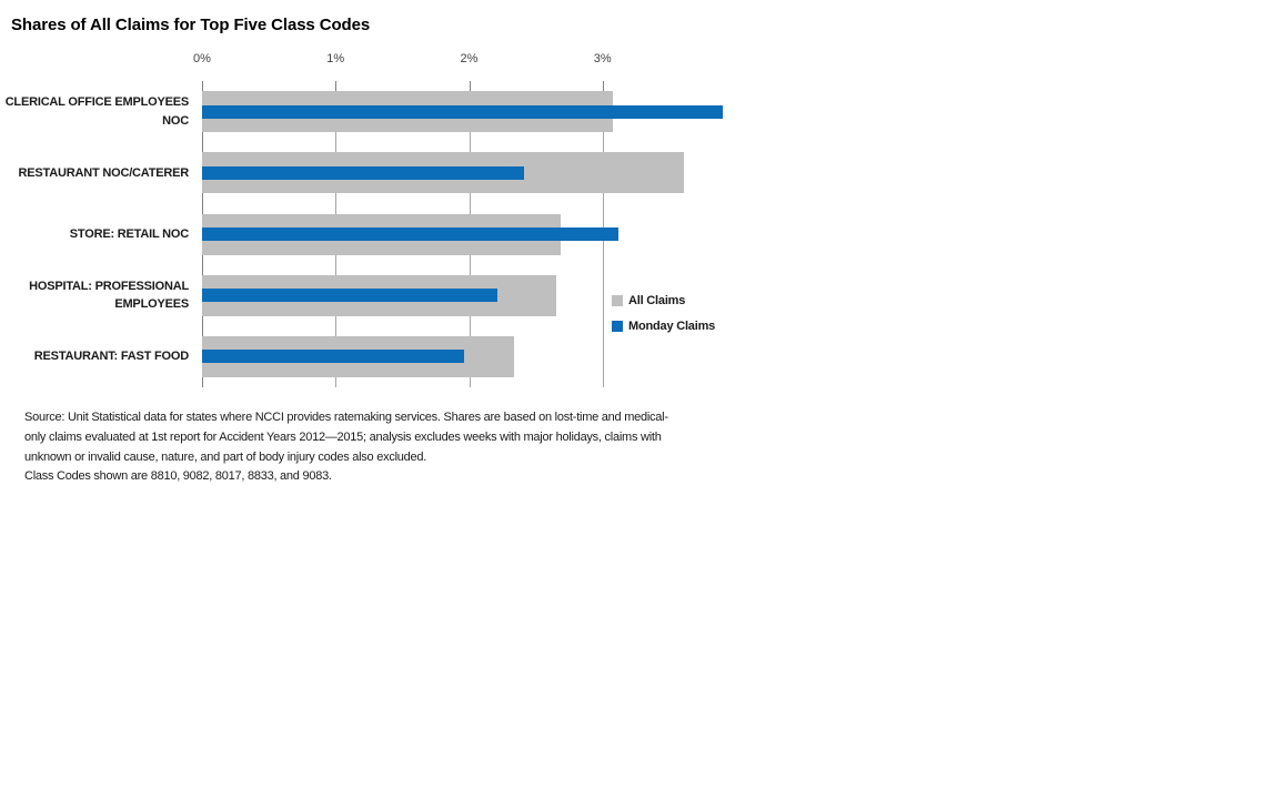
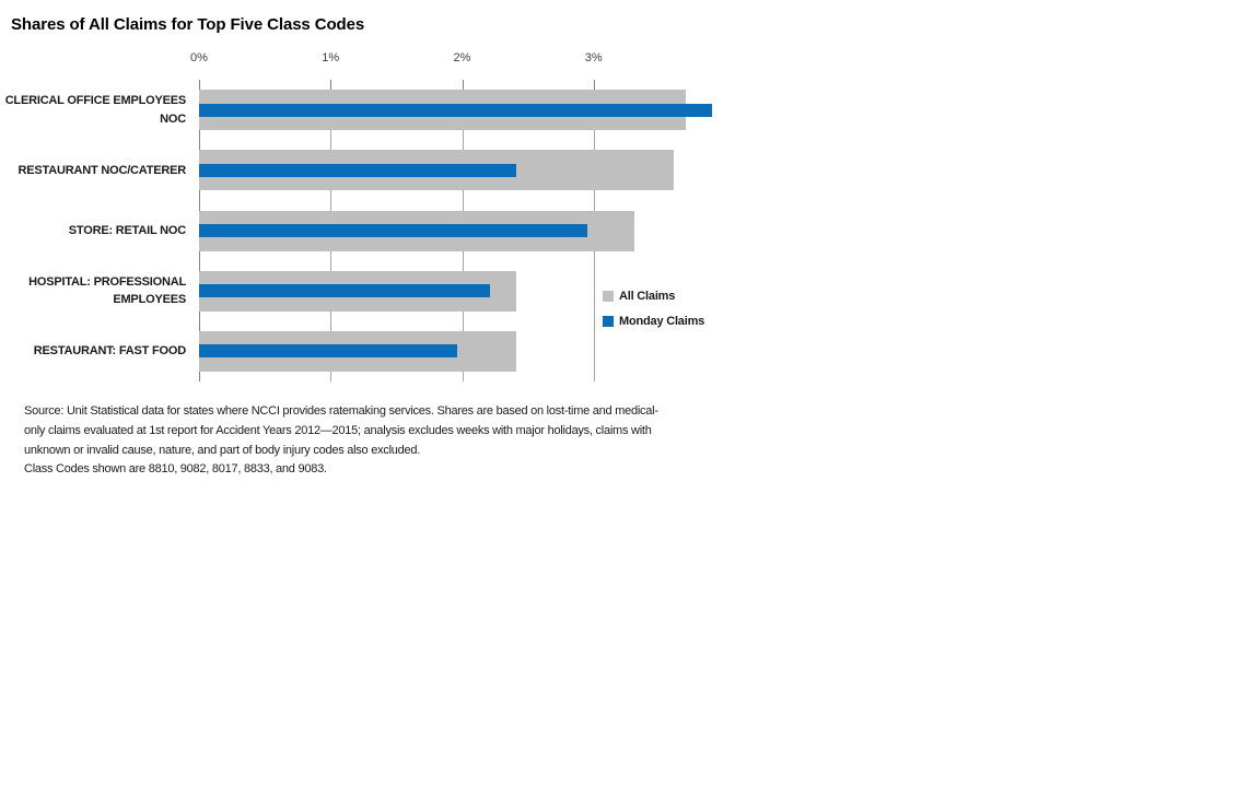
All Claims/CLERICAL OFFICE EMPLOYEES NOC: 3.08% -> 3.70%
All Claims/STORE: RETAIL NOC: 2.69% -> 3.31%
Monday Claims/STORE: RETAIL NOC: 3.12% -> 2.95%
All Claims/HOSPITAL: PROFESSIONAL EMPLOYEES: 2.65% -> 2.41%
All Claims/RESTAURANT: FAST FOOD: 2.34% -> 2.41%
